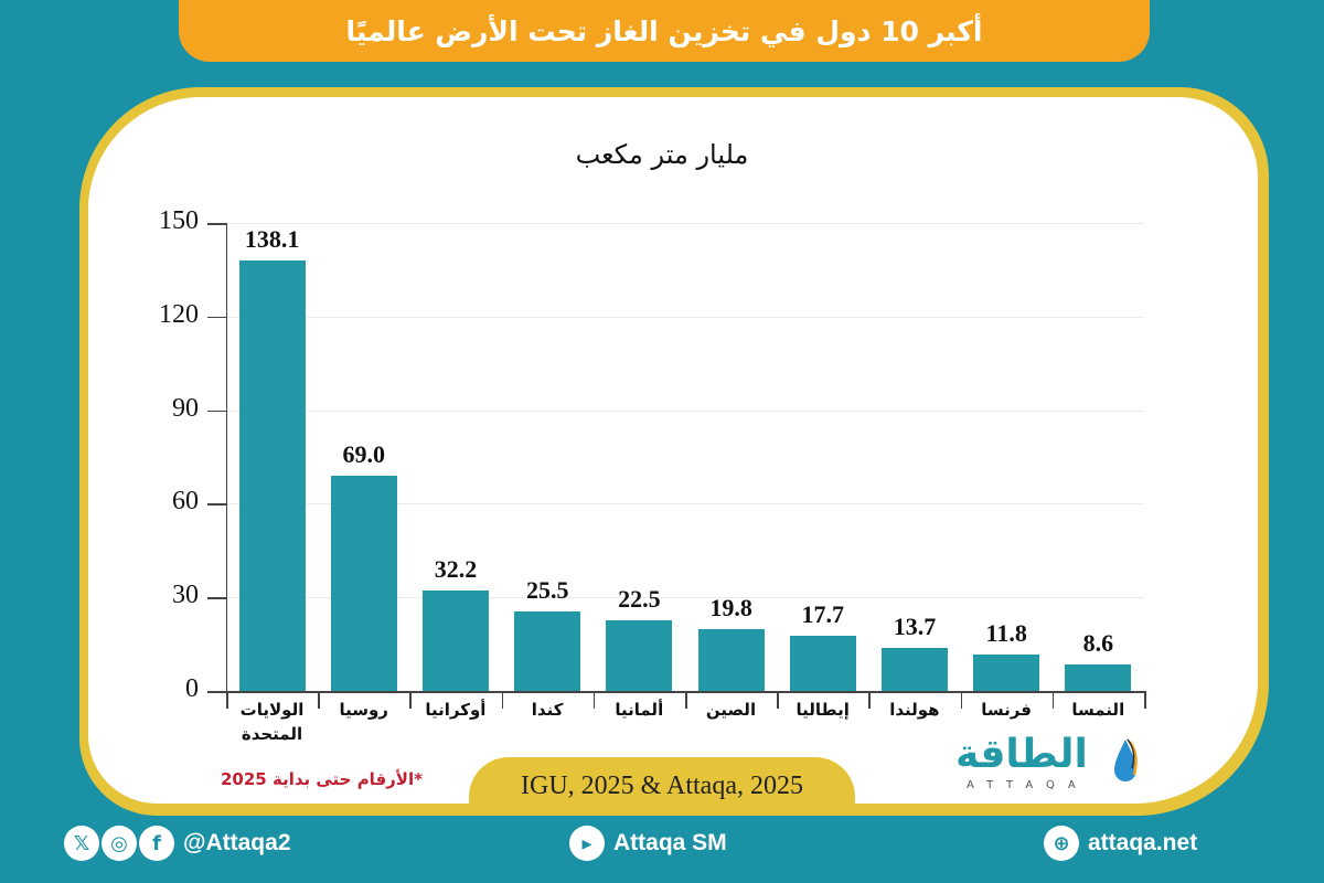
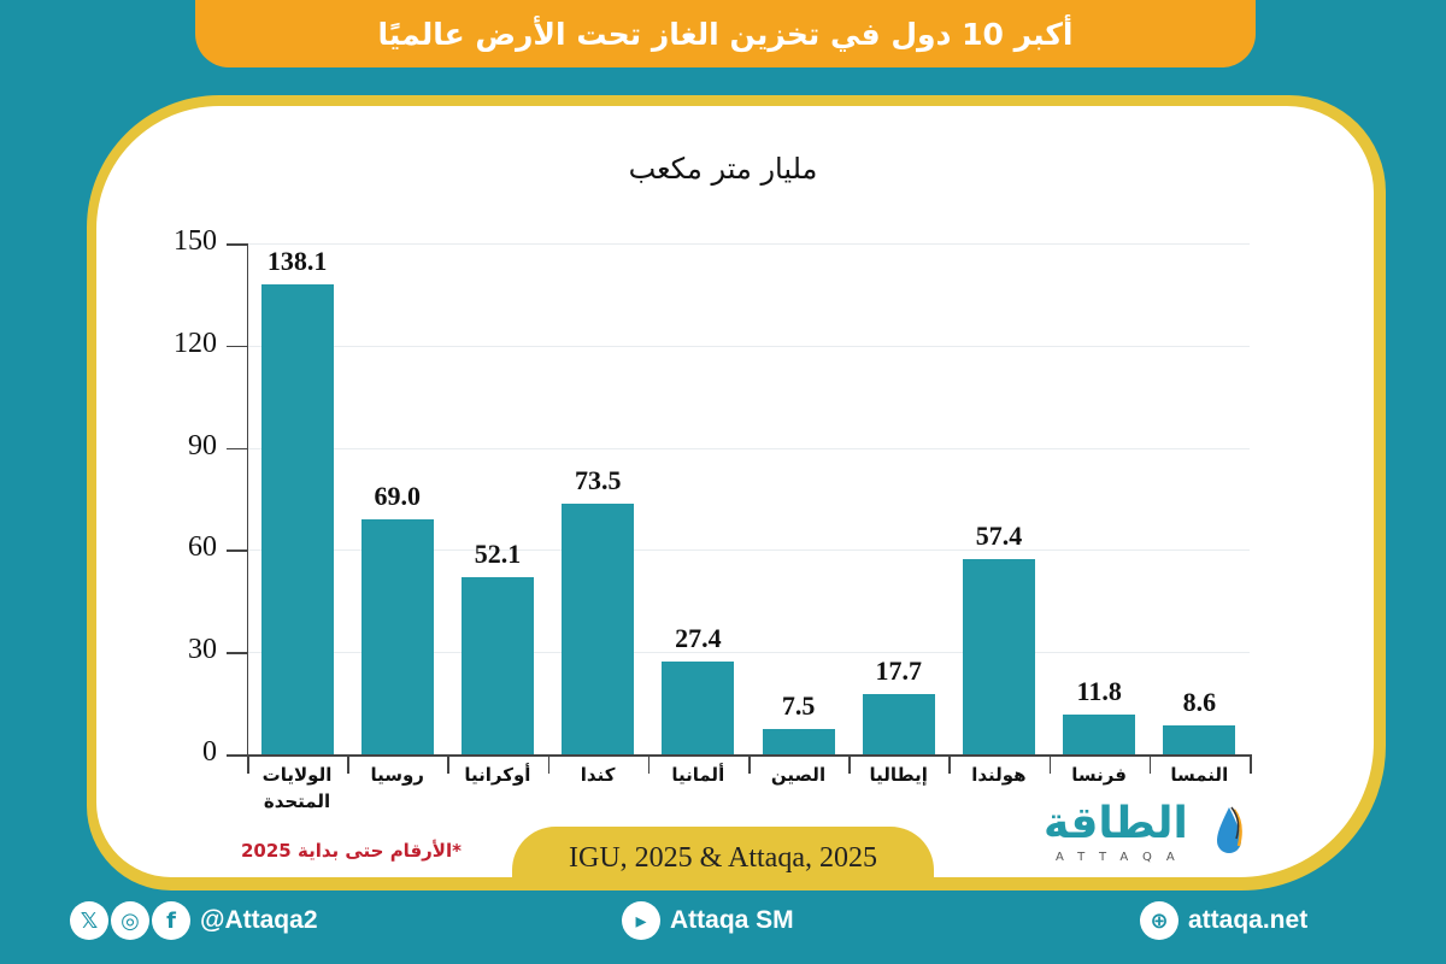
أوكرانيا: 32.2 -> 52.1
كندا: 25.5 -> 73.5
ألمانيا: 22.5 -> 27.4
الصين: 19.8 -> 7.5
هولندا: 13.7 -> 57.4
